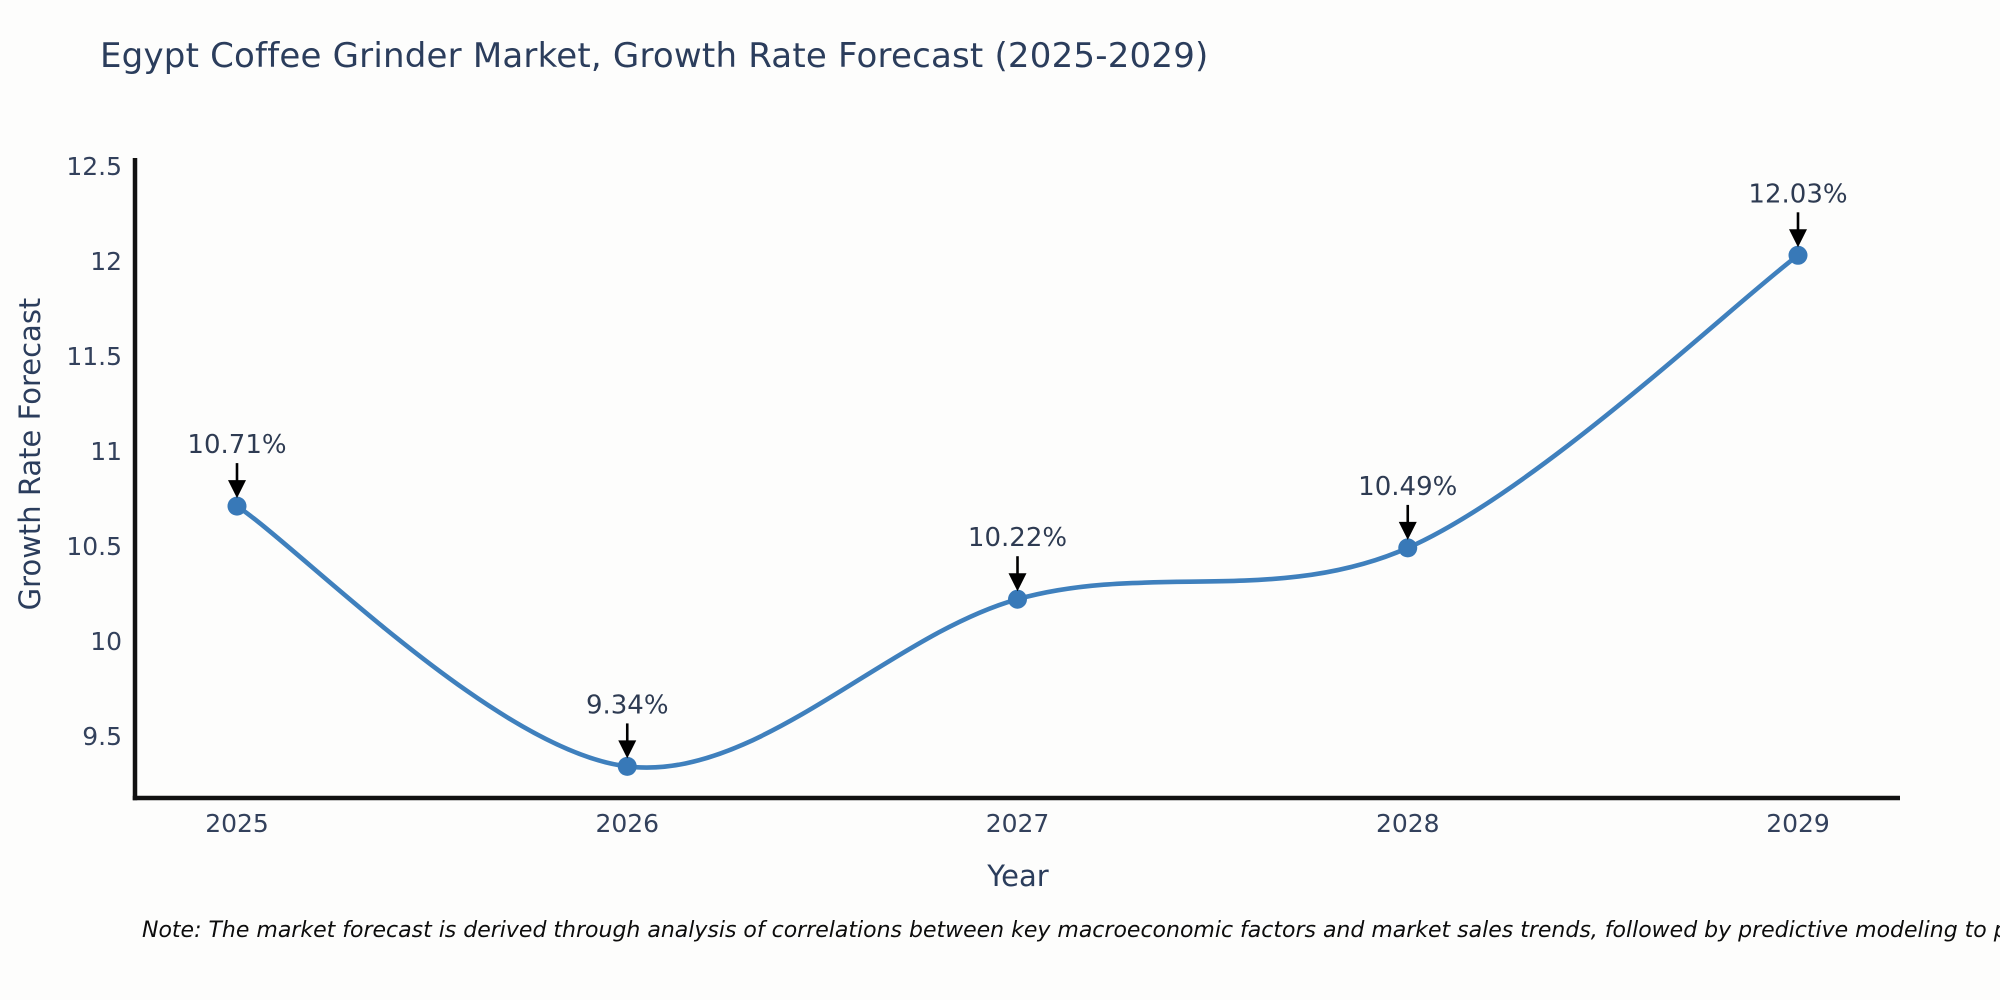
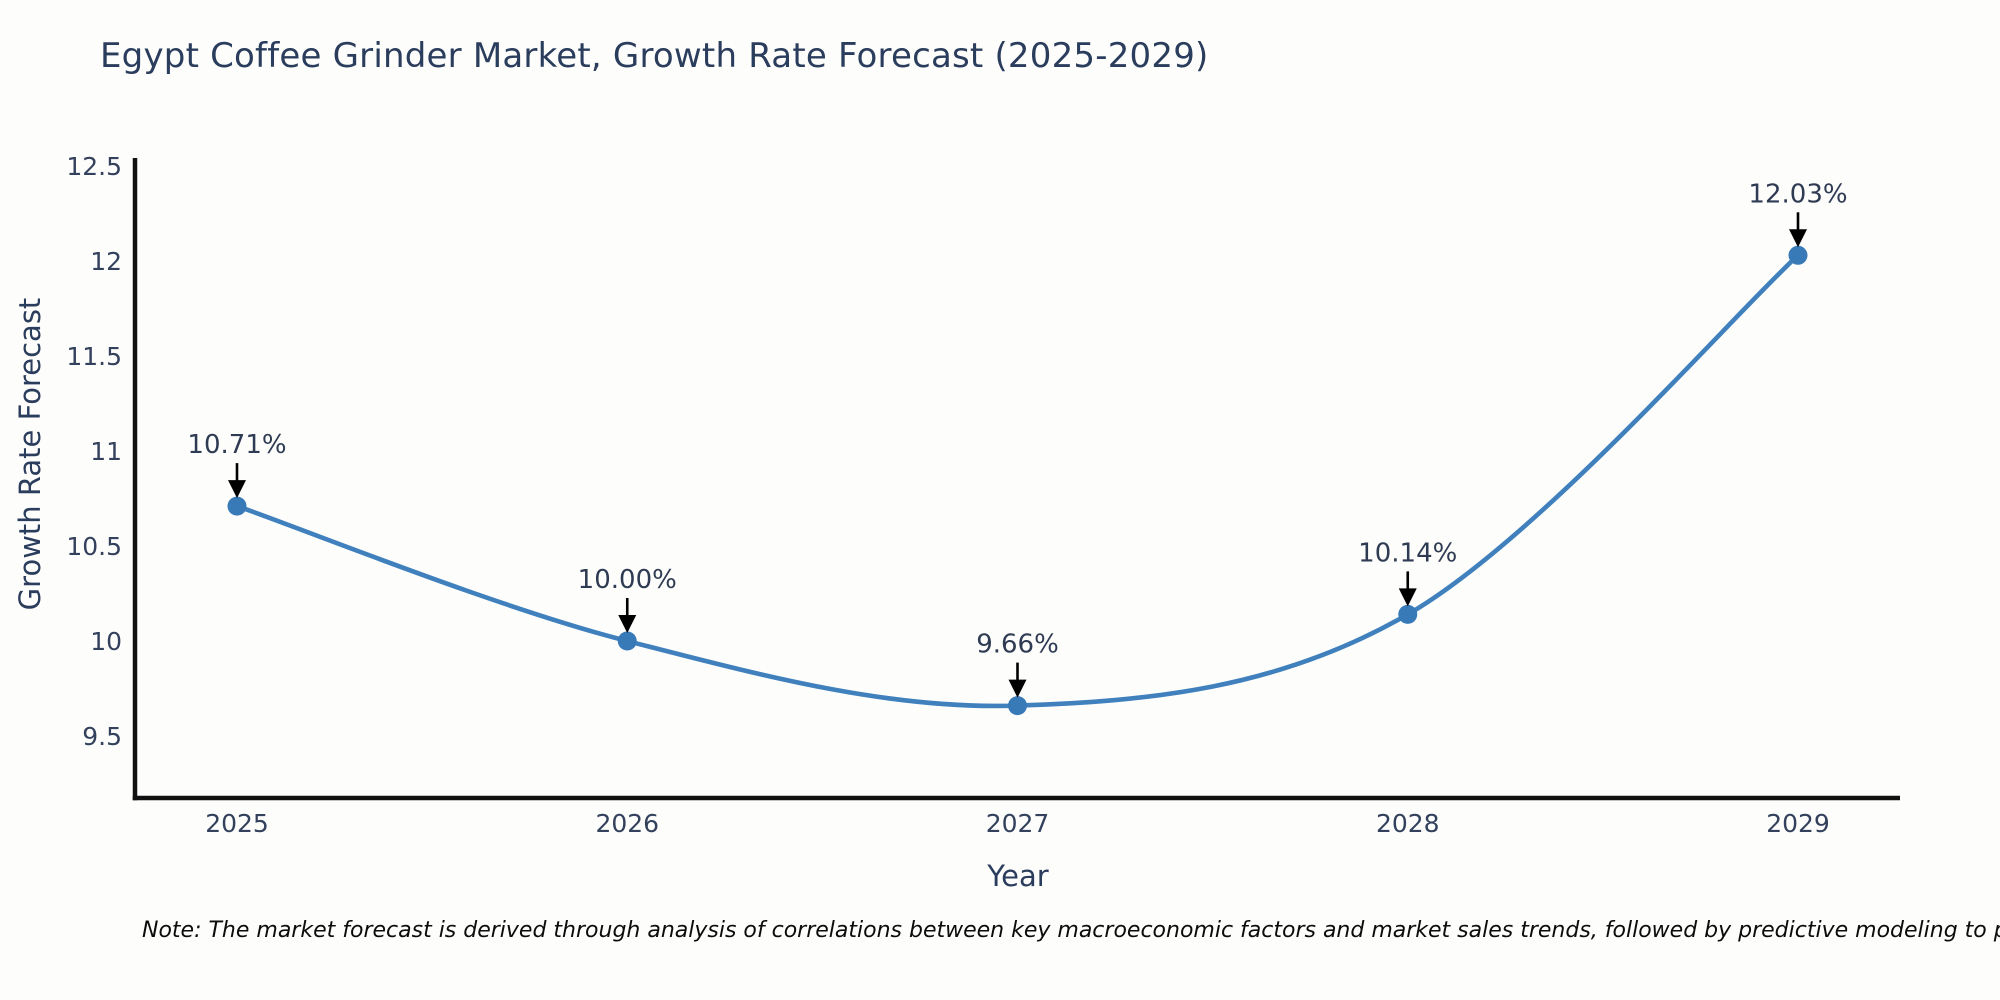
2026: 9.34% -> 10.00%
2027: 10.22% -> 9.66%
2028: 10.49% -> 10.14%
